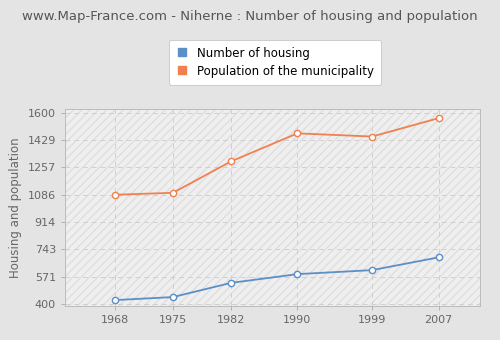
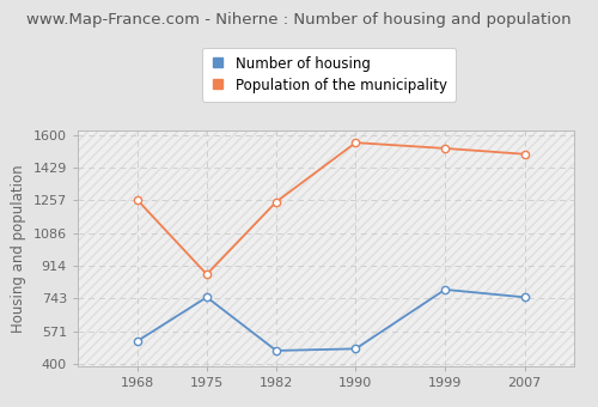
Number of housing/1968: 420 -> 520
Population of the municipality/1968: 1090 -> 1260
Number of housing/1975: 440 -> 750
Population of the municipality/1975: 1100 -> 870
Number of housing/1982: 530 -> 470
Population of the municipality/1982: 1300 -> 1250
Number of housing/1990: 590 -> 480
Population of the municipality/1990: 1470 -> 1560
Number of housing/1999: 610 -> 790
Population of the municipality/1999: 1450 -> 1530
Number of housing/2007: 690 -> 750
Population of the municipality/2007: 1570 -> 1500
